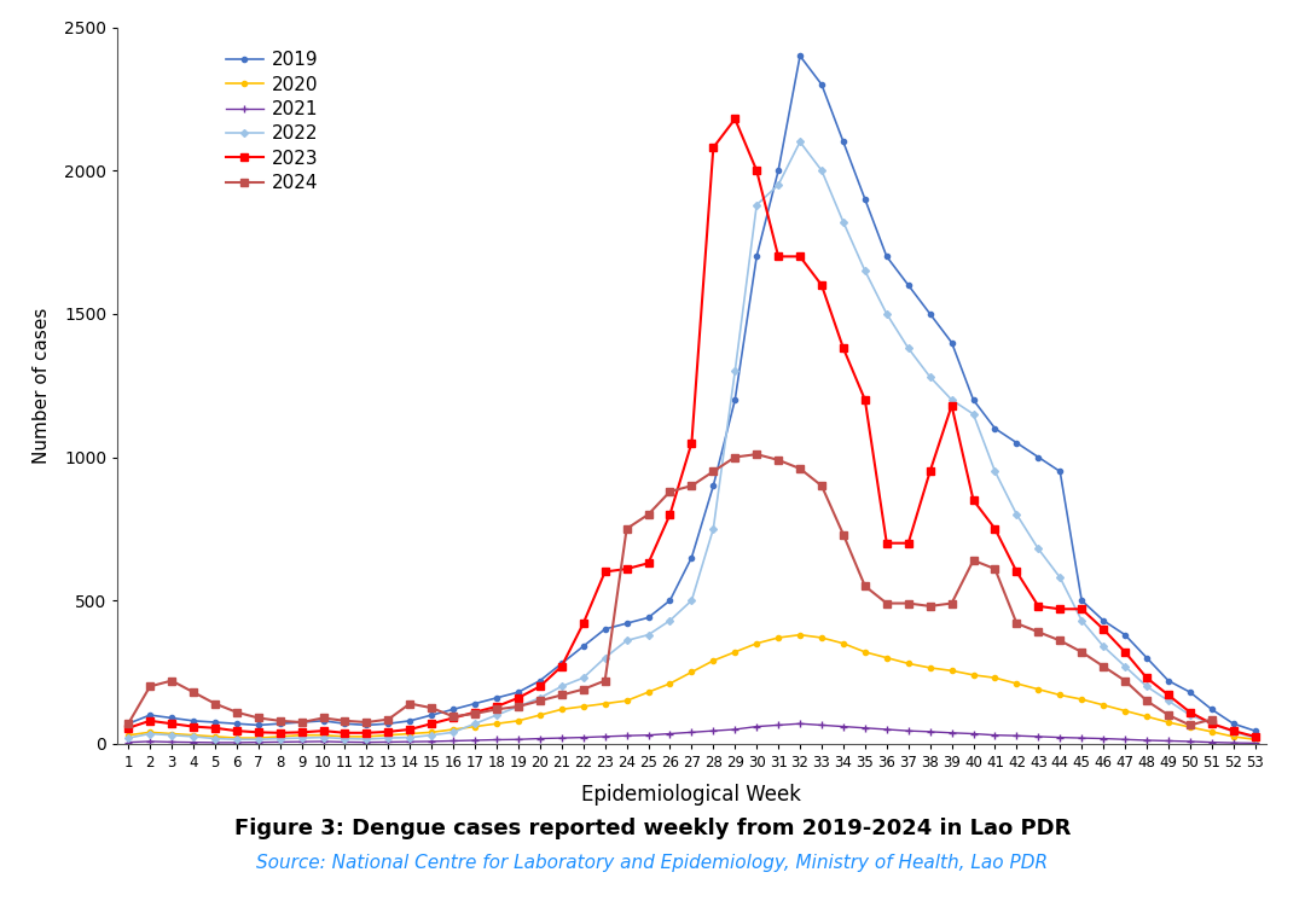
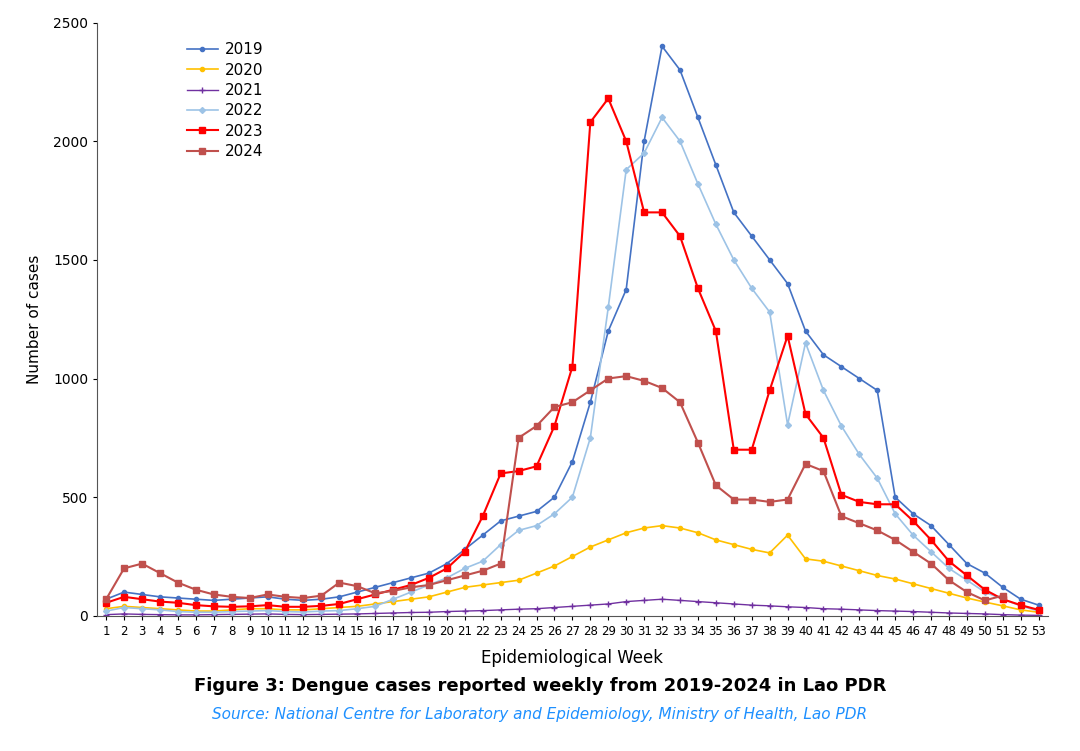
2019/30: 1700 -> 1375
2020/39: 255 -> 340
2022/39: 1200 -> 805
2023/42: 600 -> 510
